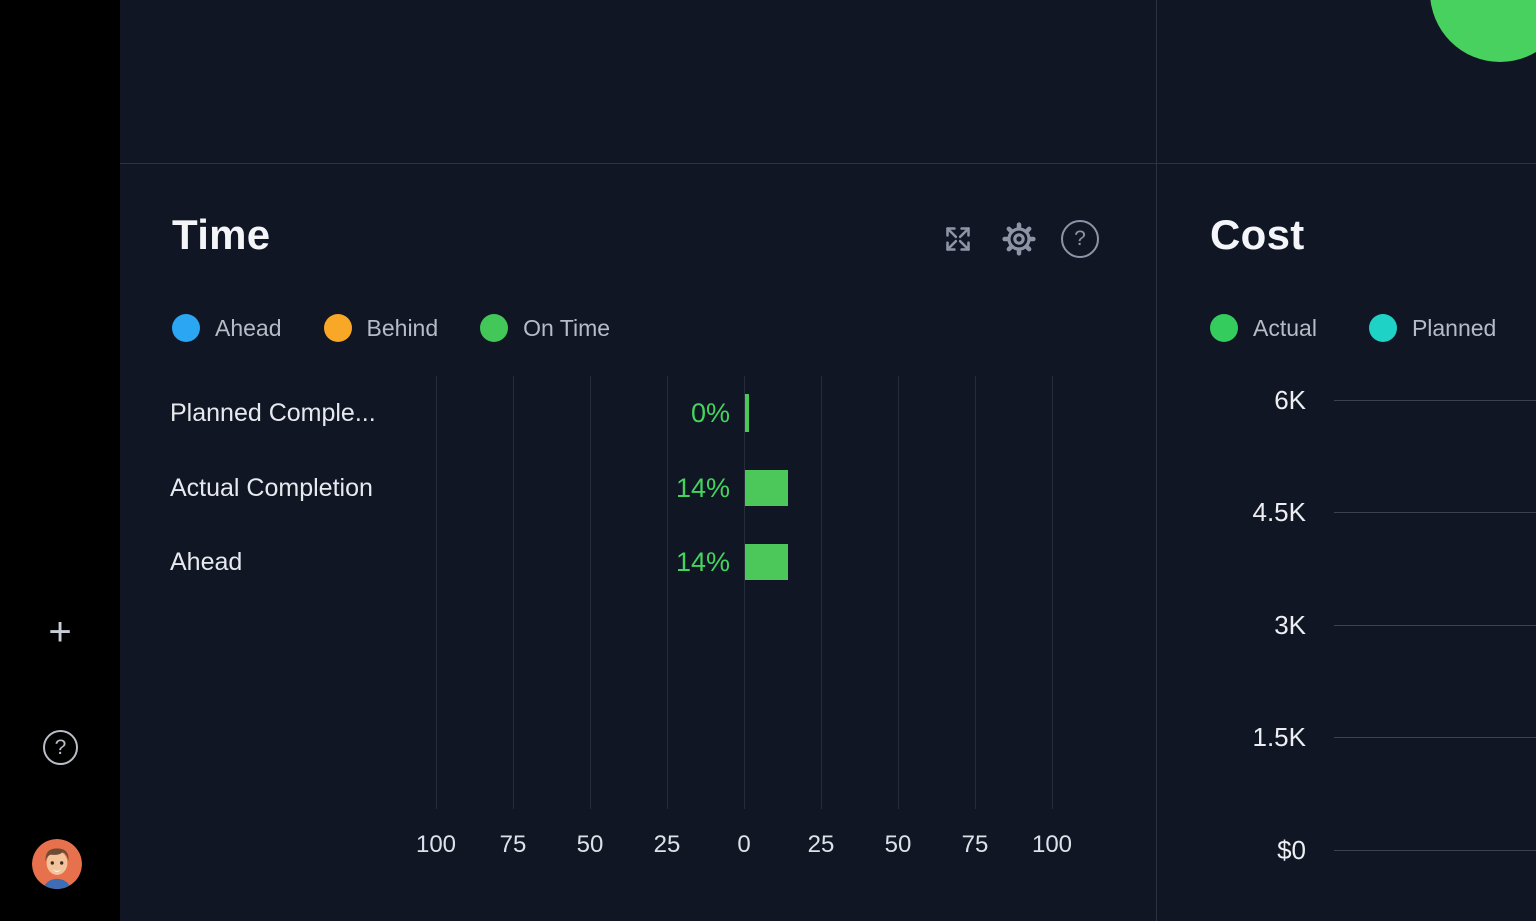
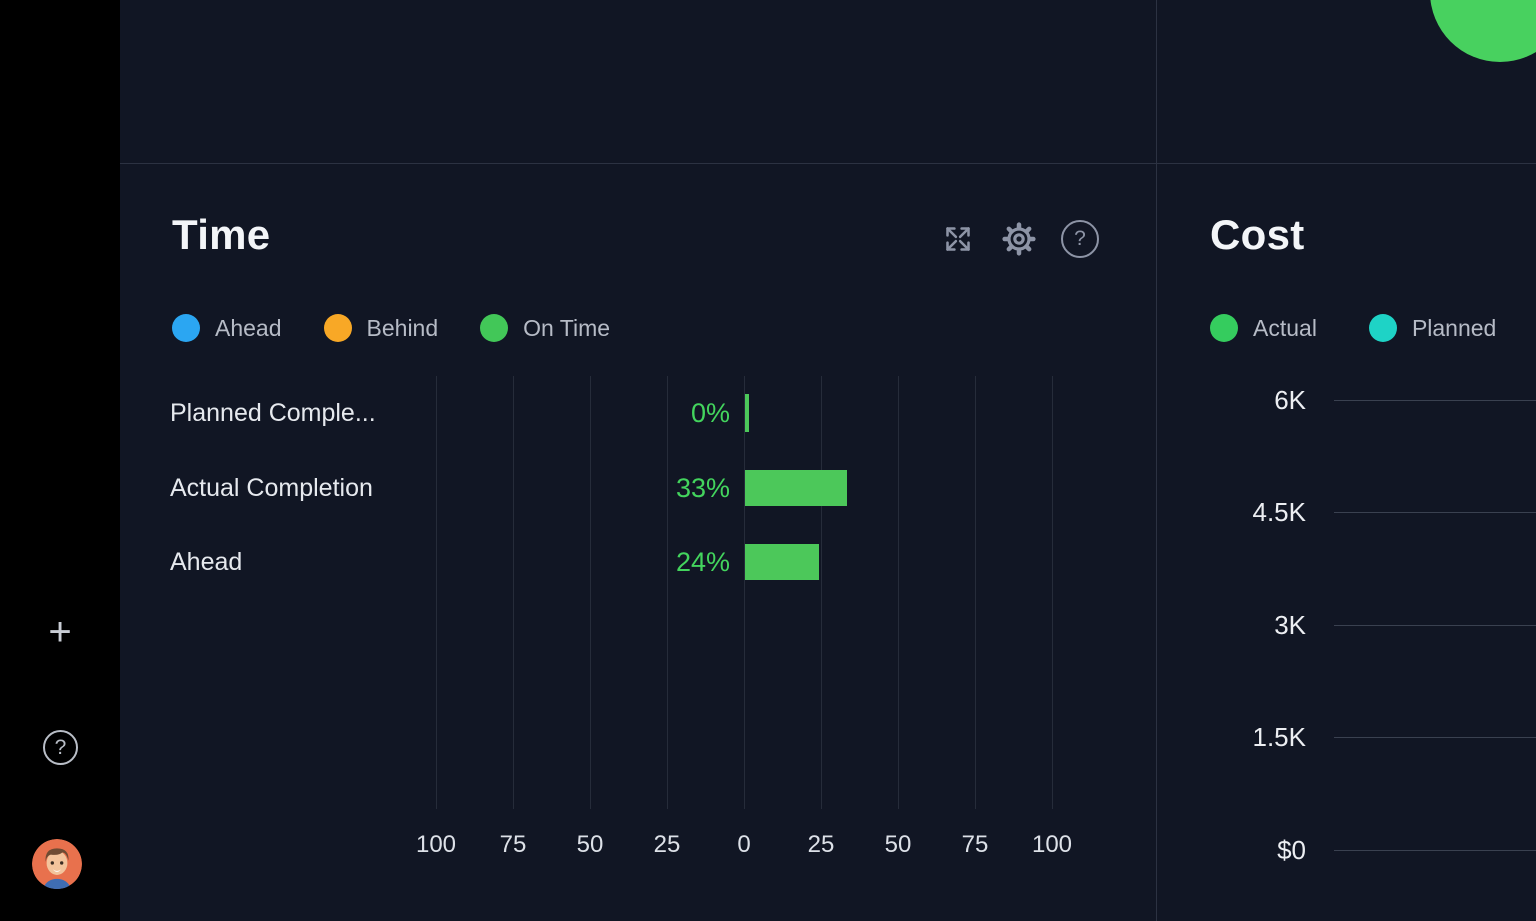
Time/Actual Completion: 14% -> 33%
Time/Ahead: 14% -> 24%
